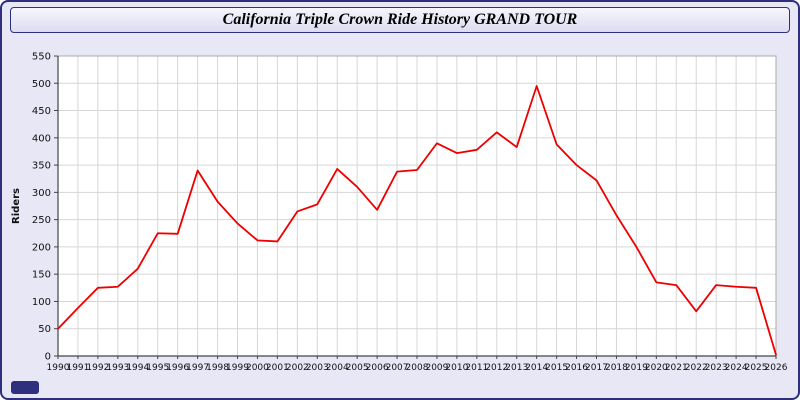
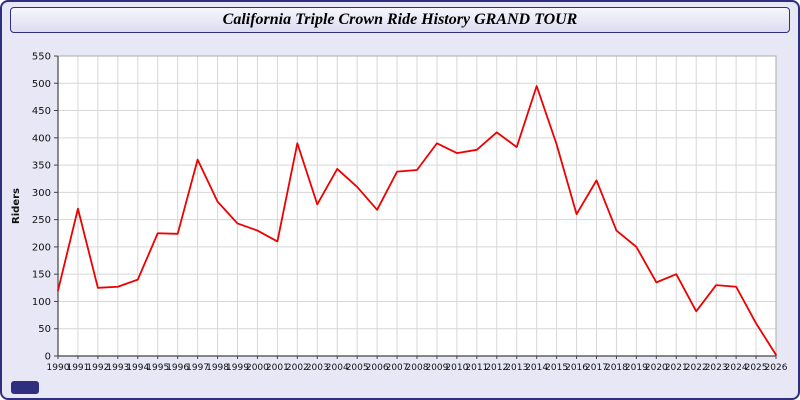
1990: 50 -> 120
1991: 90 -> 270
1994: 160 -> 140
1997: 340 -> 360
2000: 210 -> 230
2002: 260 -> 390
2016: 350 -> 260
2018: 260 -> 230
2021: 130 -> 150
2025: 120 -> 60
